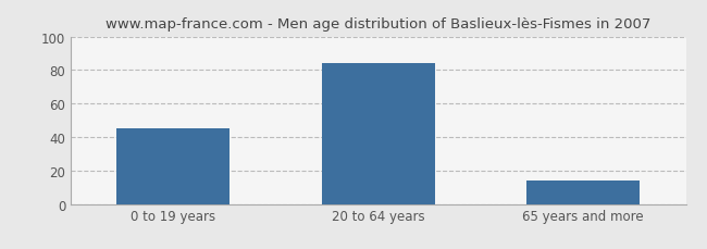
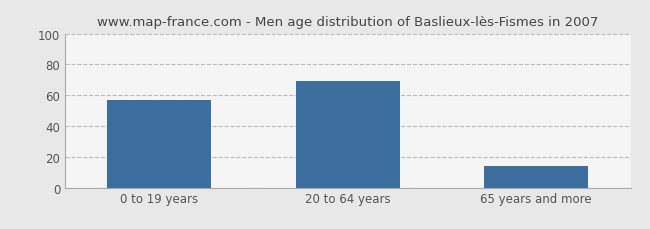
0 to 19 years: 45 -> 57
20 to 64 years: 84 -> 69
